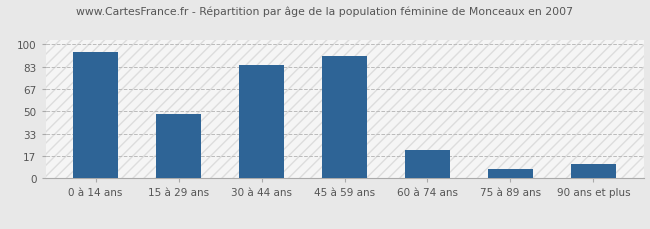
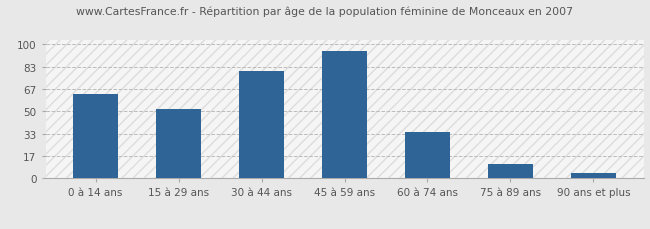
0 à 14 ans: 94 -> 63
15 à 29 ans: 48 -> 52
30 à 44 ans: 85 -> 80
45 à 59 ans: 91 -> 95
60 à 74 ans: 21 -> 35
75 à 89 ans: 7 -> 11
90 ans et plus: 11 -> 4
